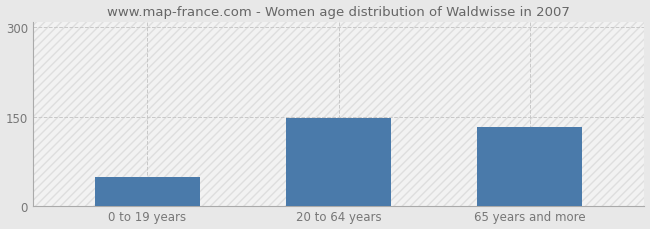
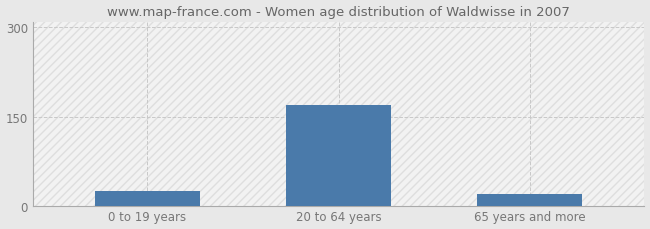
0 to 19 years: 48 -> 25
20 to 64 years: 148 -> 170
65 years and more: 132 -> 20
